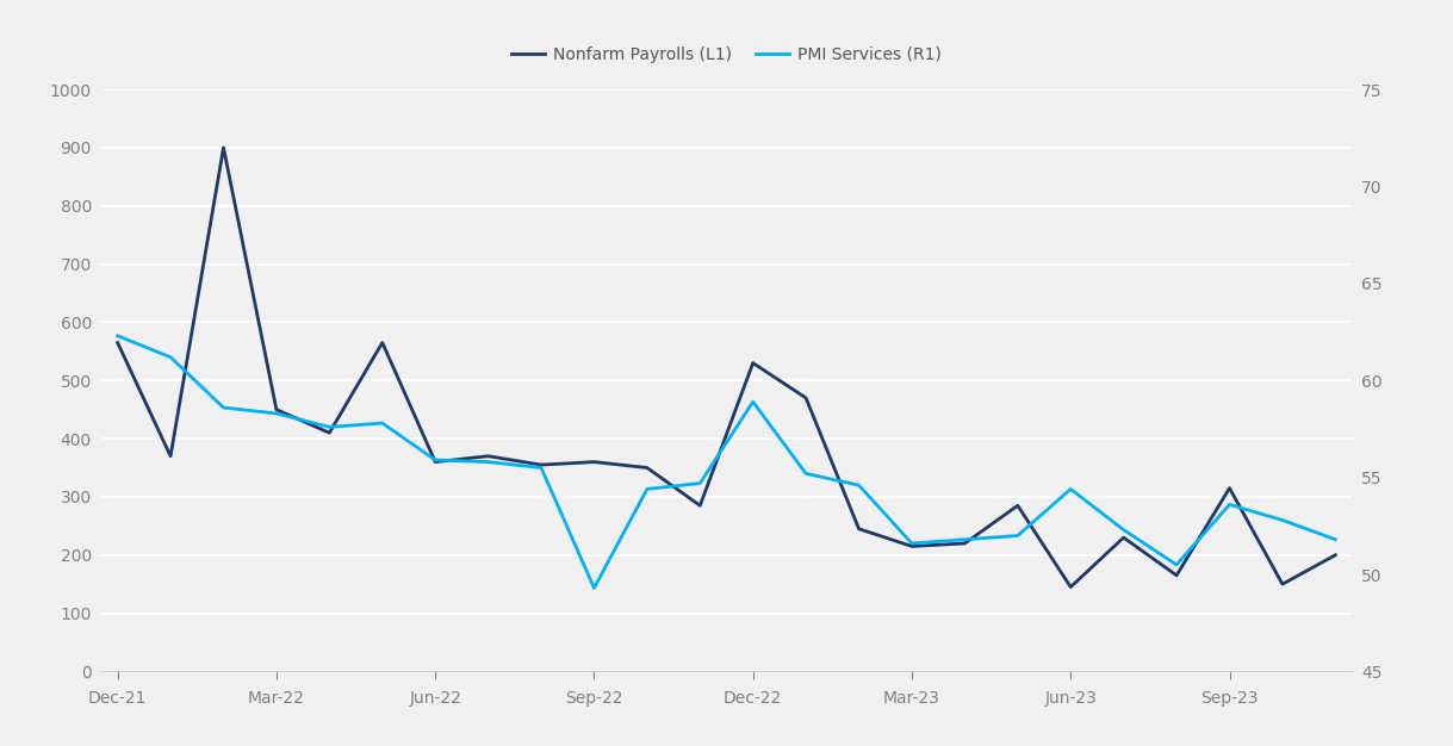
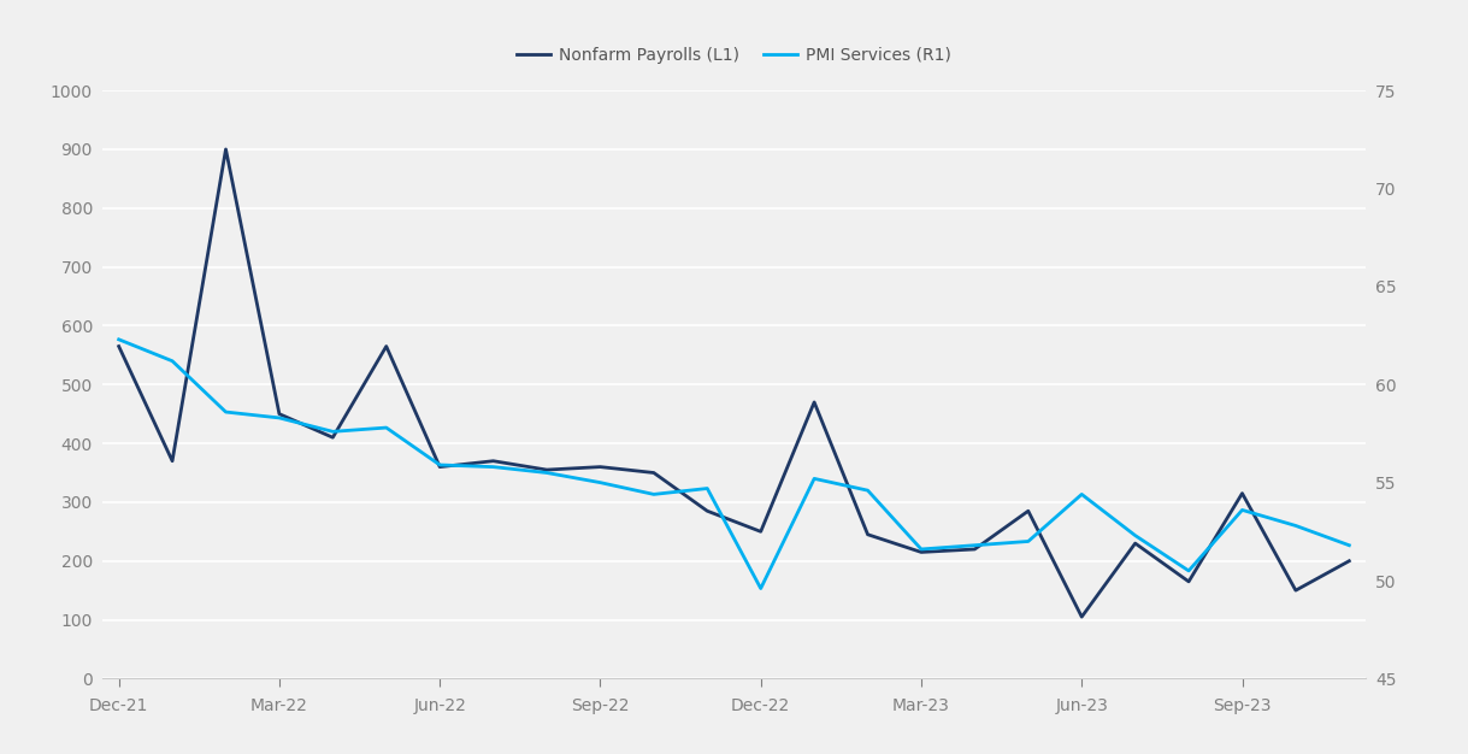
PMI Services (R1)/Sep-22: 49.3 -> 55.0
Nonfarm Payrolls (L1)/Dec-22: 530 -> 250
PMI Services (R1)/Dec-22: 58.9 -> 49.6
Nonfarm Payrolls (L1)/Jun-23: 145 -> 105
